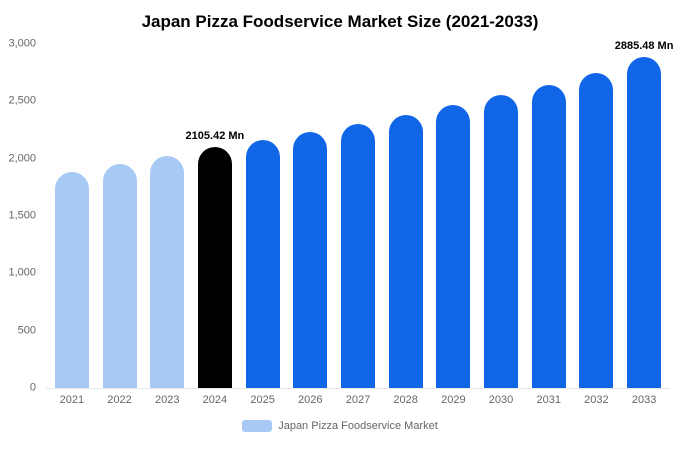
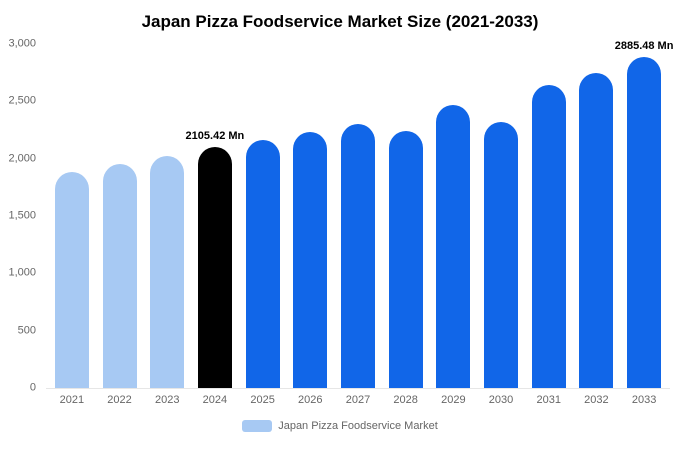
2028: 2380 -> 2240
2030: 2560 -> 2320
